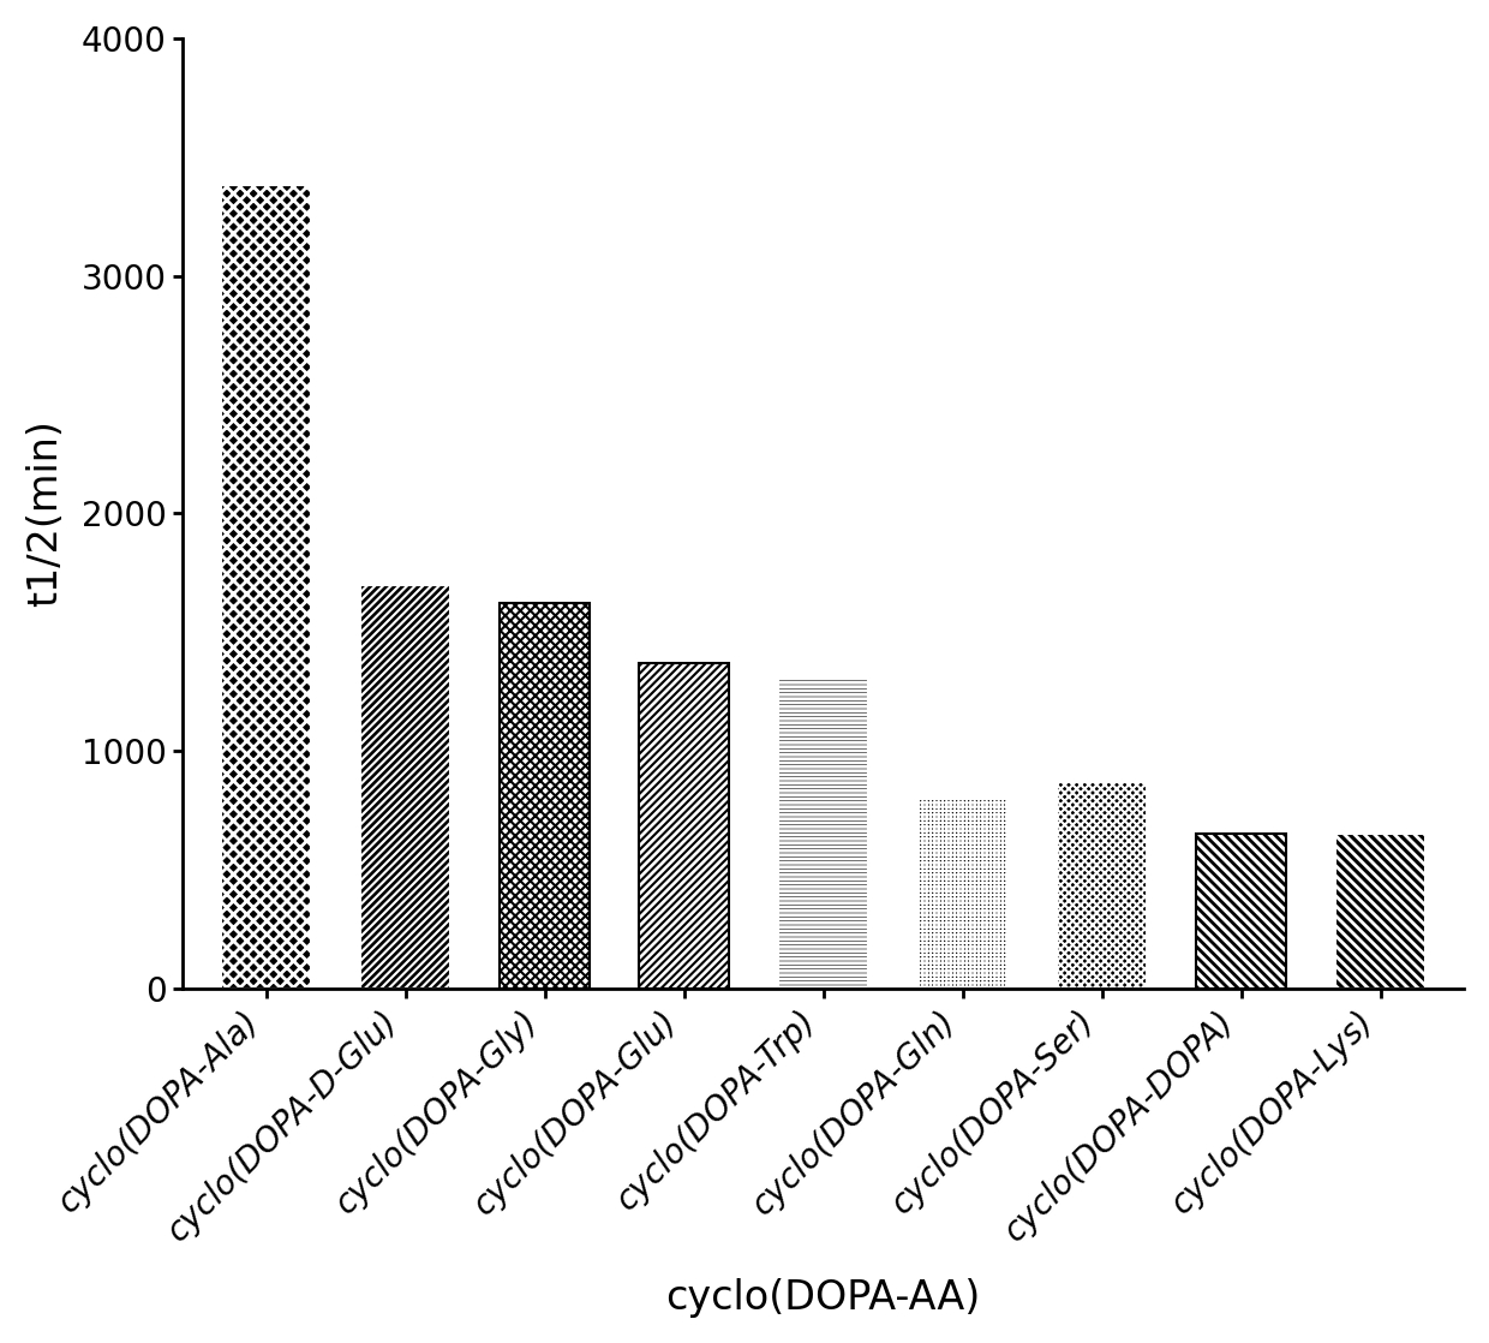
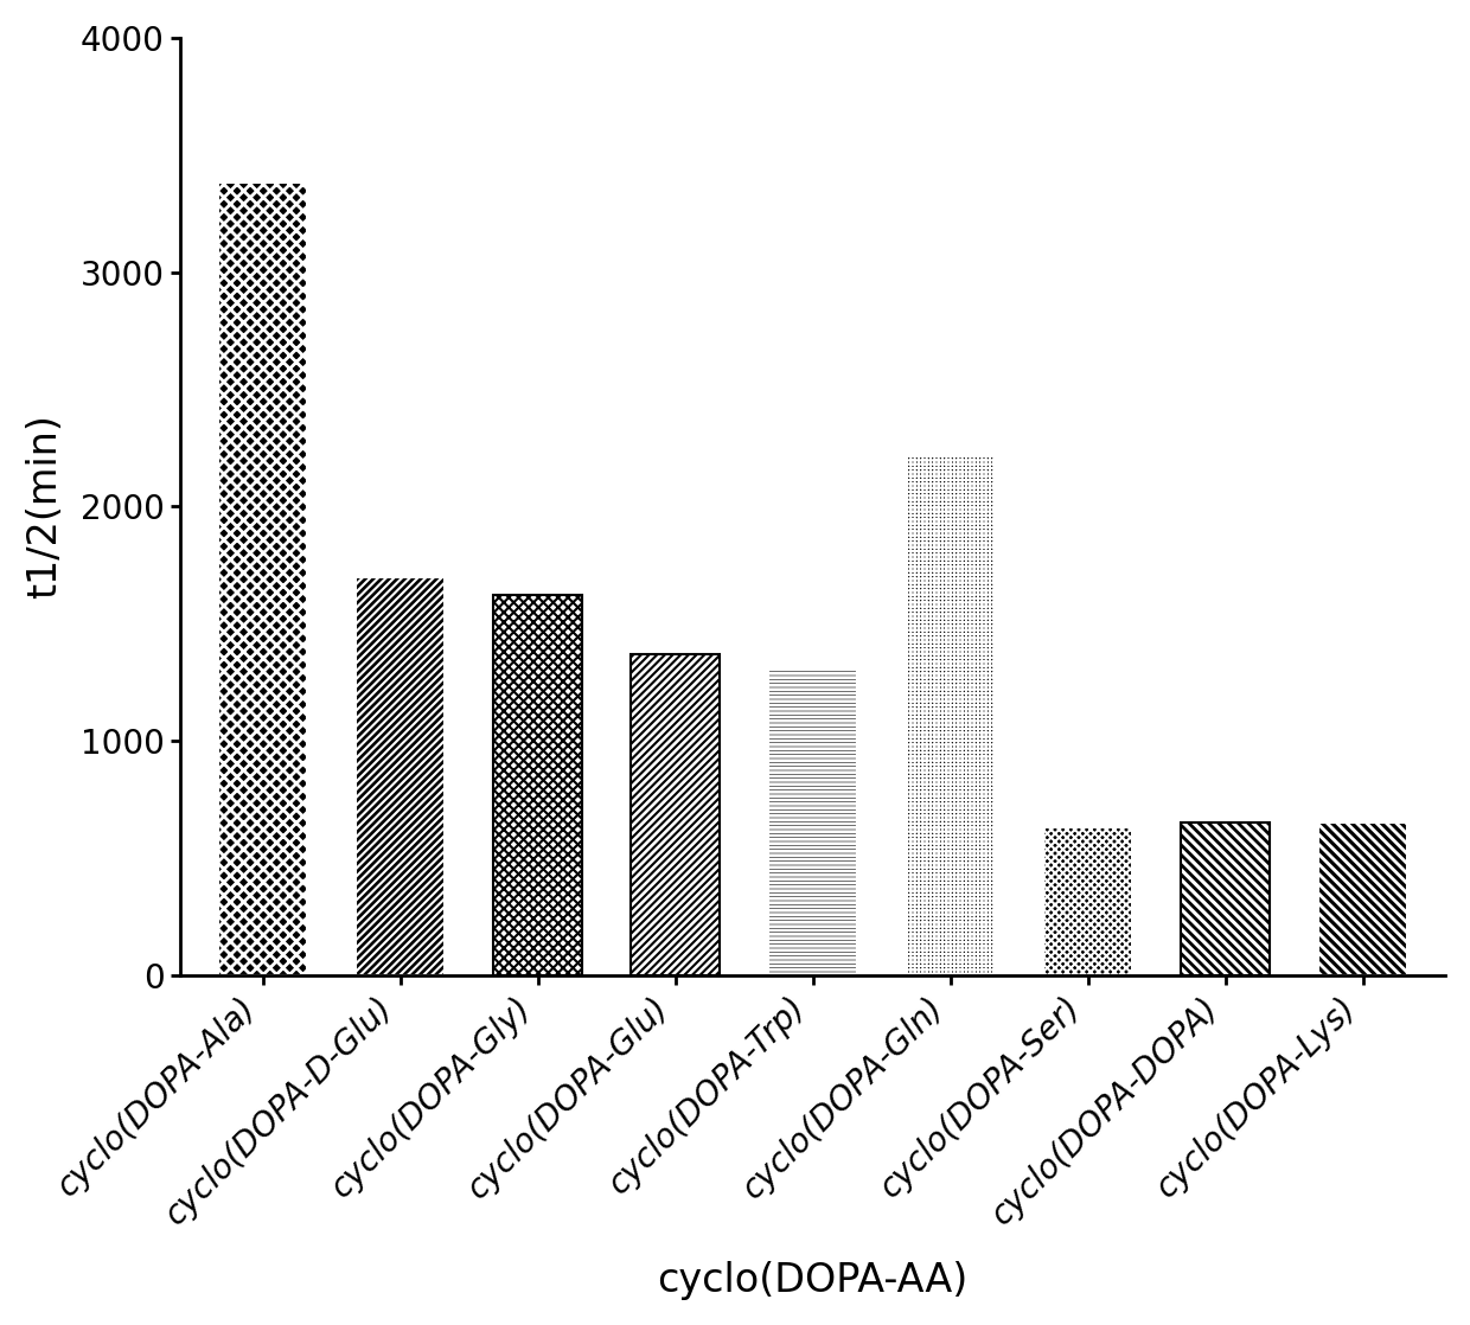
cyclo(DOPA-Gln): 800 -> 2220
cyclo(DOPA-Ser): 870 -> 630
